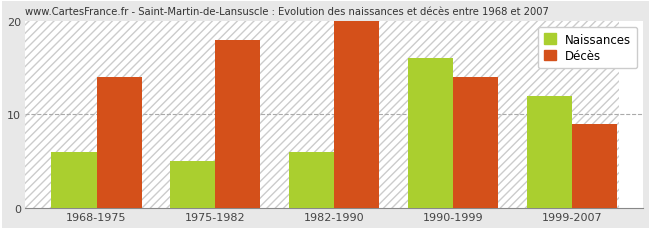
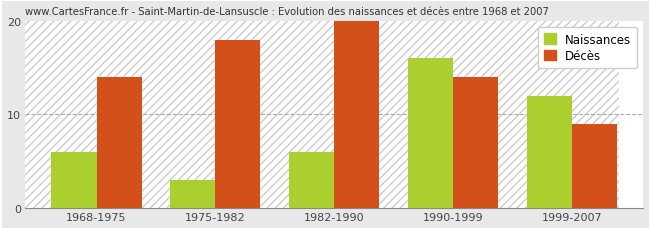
Naissances/1975-1982: 5 -> 3
